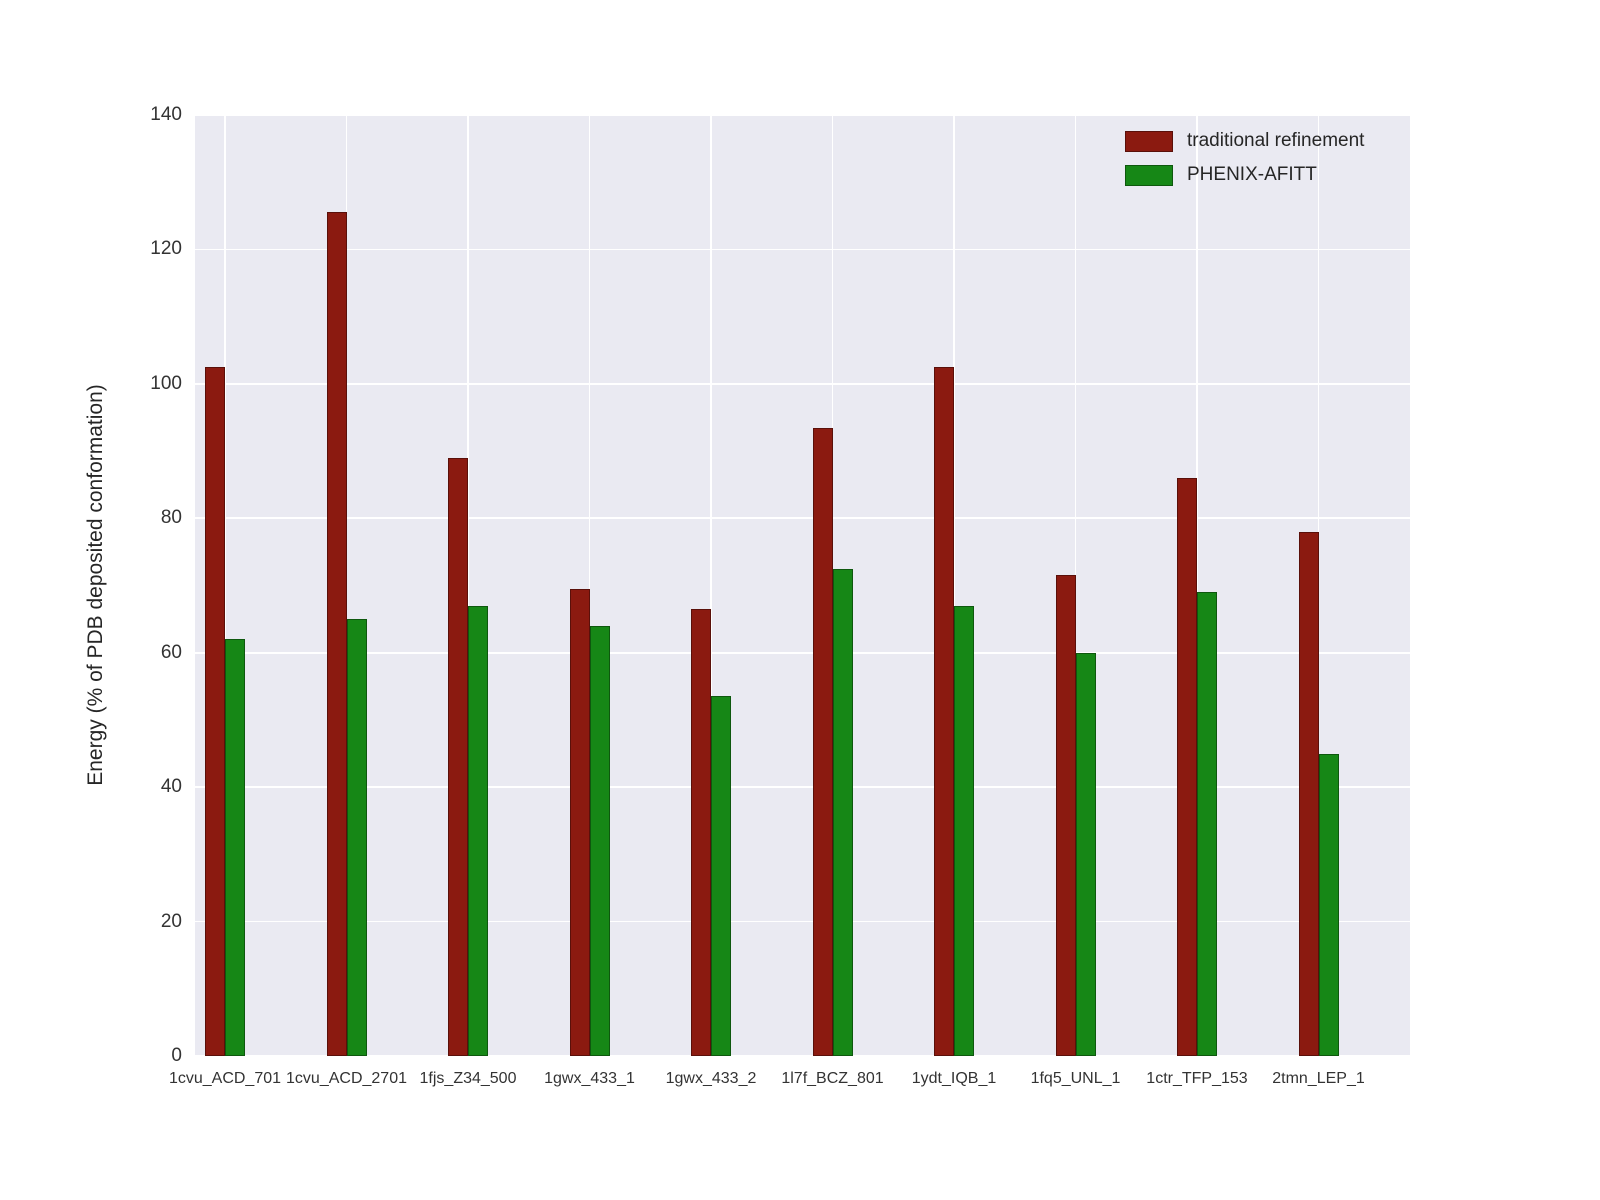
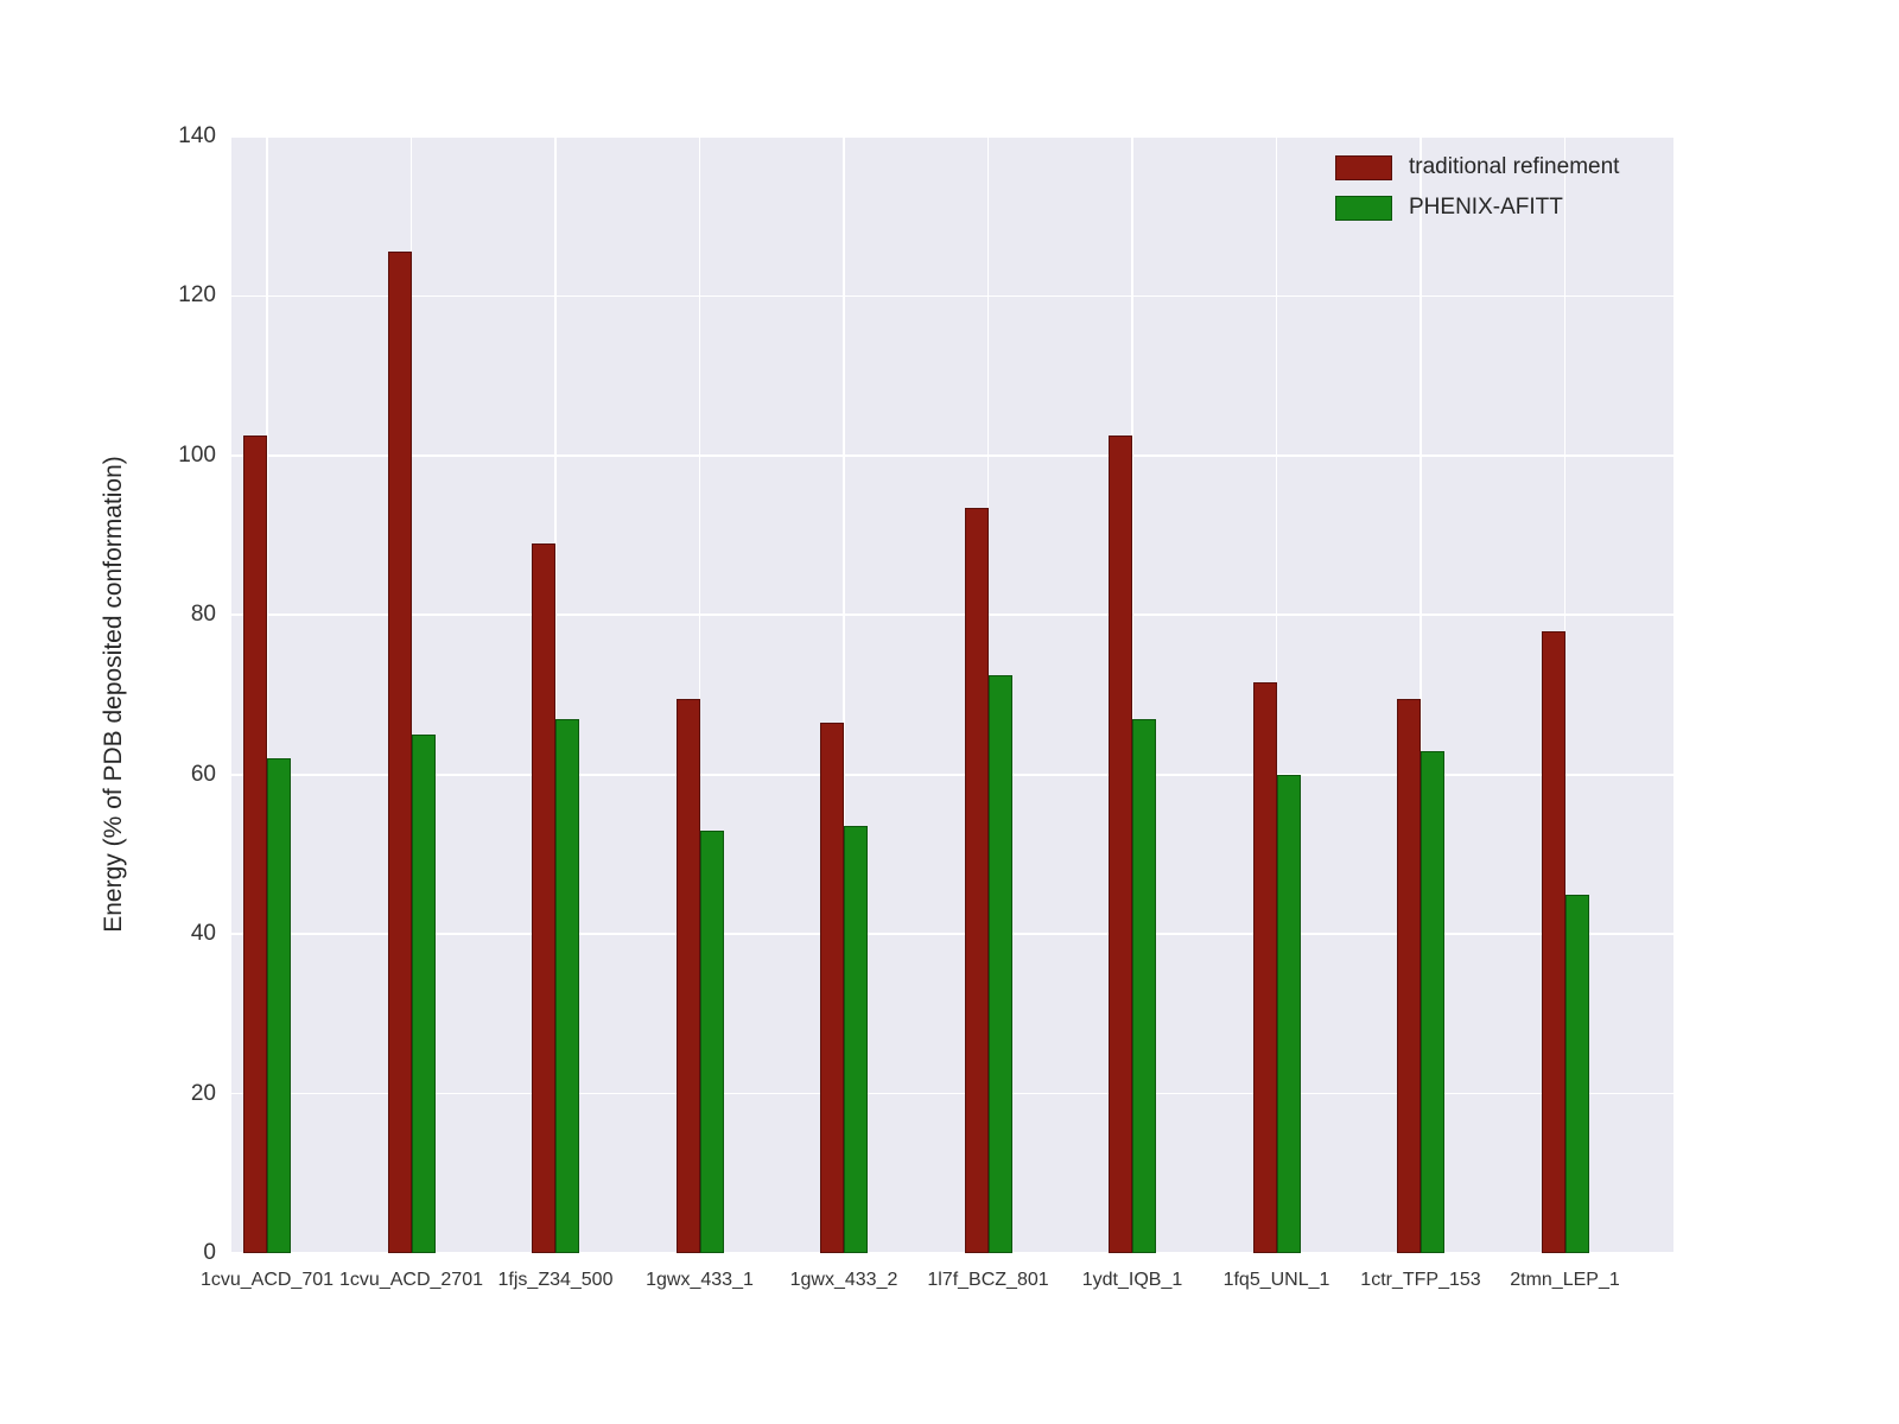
PHENIX-AFITT/1gwx_433_1: 64 -> 53
traditional refinement/1ctr_TFP_153: 86 -> 70
PHENIX-AFITT/1ctr_TFP_153: 69 -> 63
